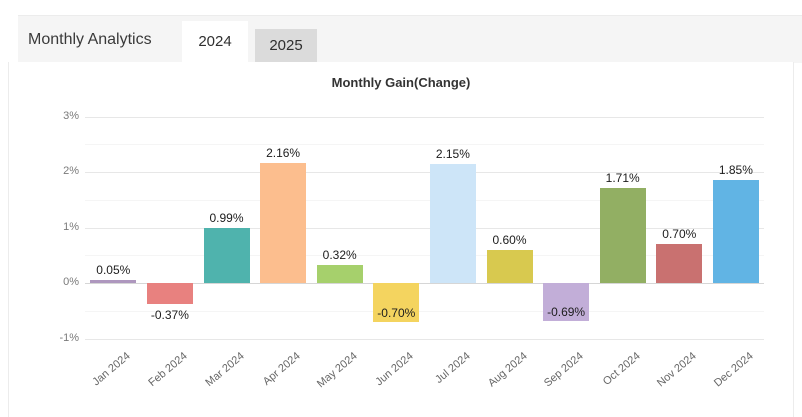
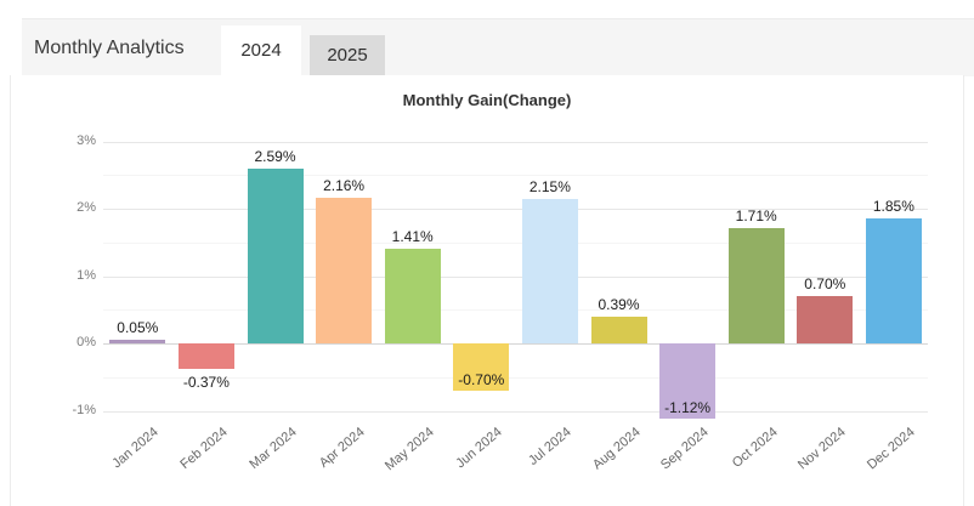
Mar 2024: 0.99% -> 2.59%
May 2024: 0.32% -> 1.41%
Aug 2024: 0.60% -> 0.39%
Sep 2024: -0.69% -> -1.12%
